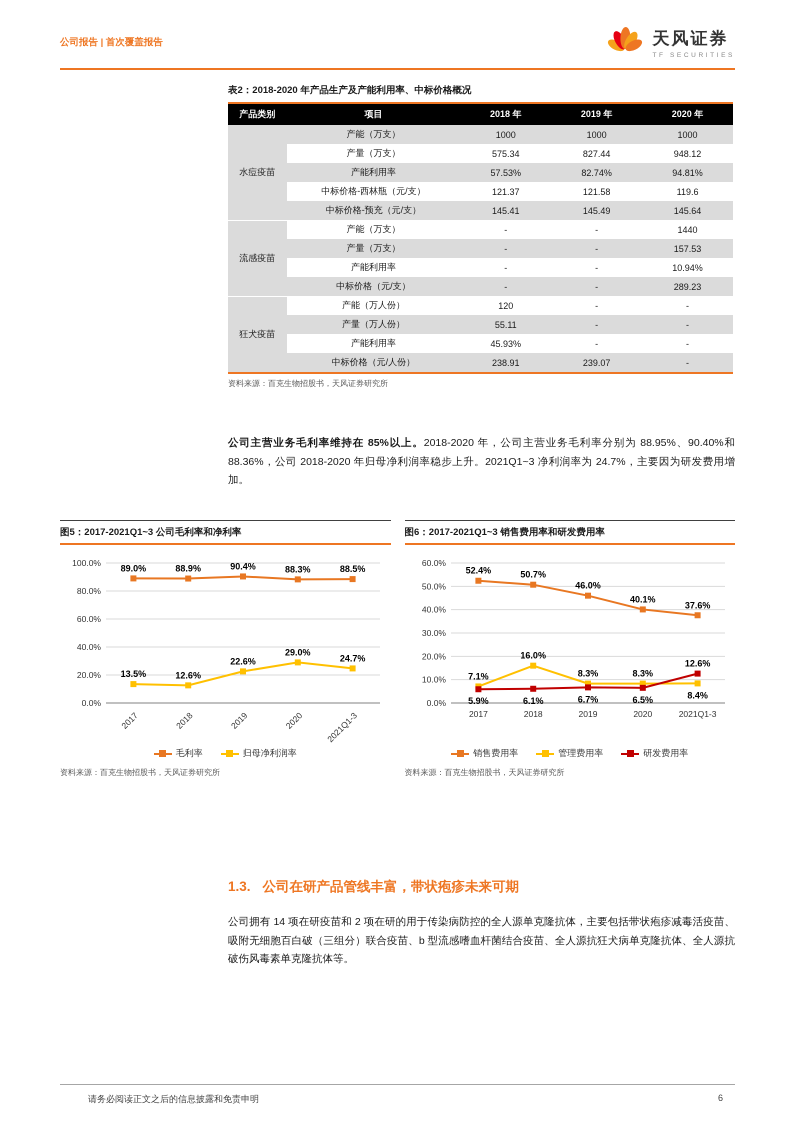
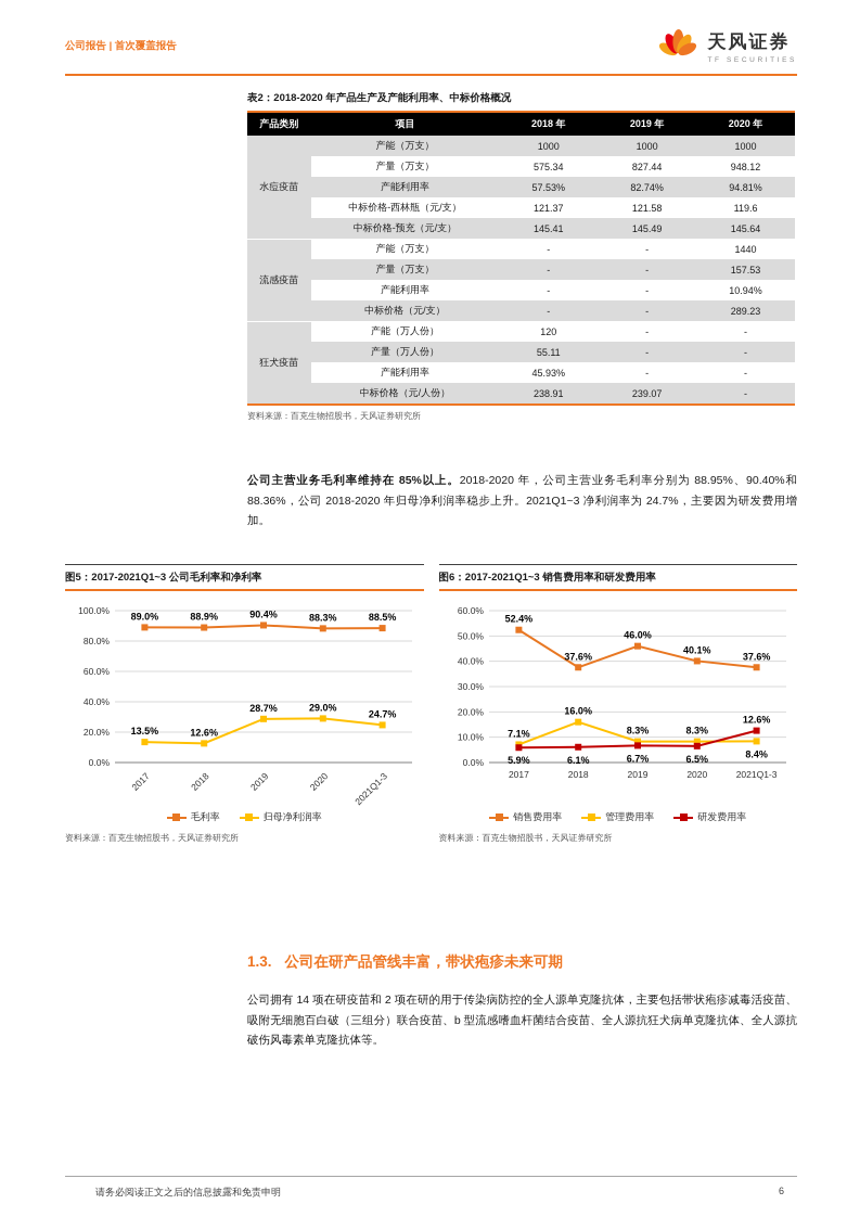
图5：2017-2021Q1~3 公司毛利率和净利率/归母净利润率/2019: 22.6% -> 28.7%
图6：2017-2021Q1~3 销售费用率和研发费用率/销售费用率/2018: 50.7% -> 37.6%
